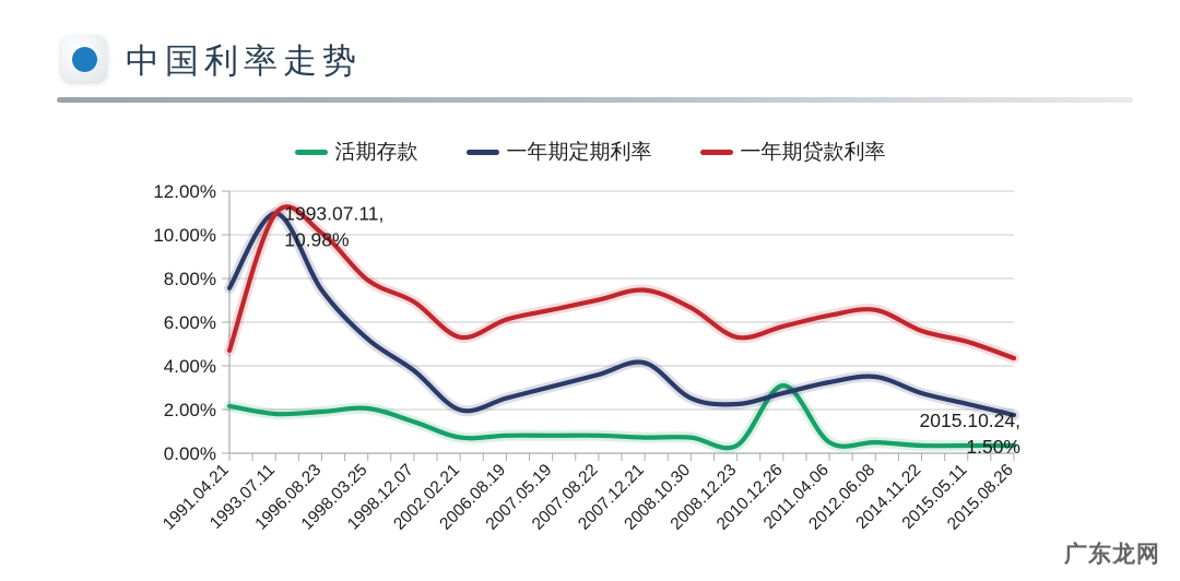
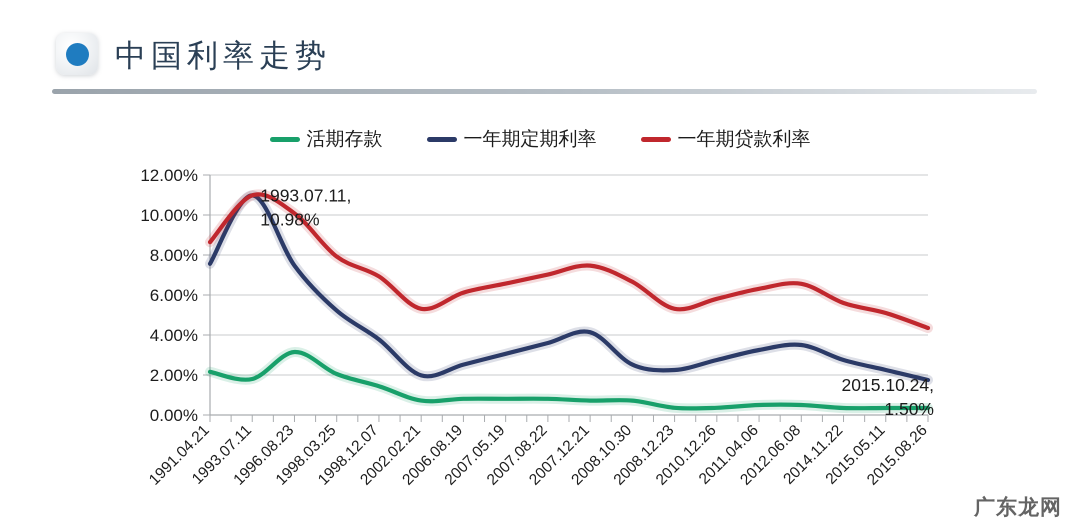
一年期贷款利率/1991.04.21: 4.7% -> 8.6%
活期存款/1996.08.23: 1.9% -> 3.1%
活期存款/2010.12.26: 3.1% -> 0.4%
